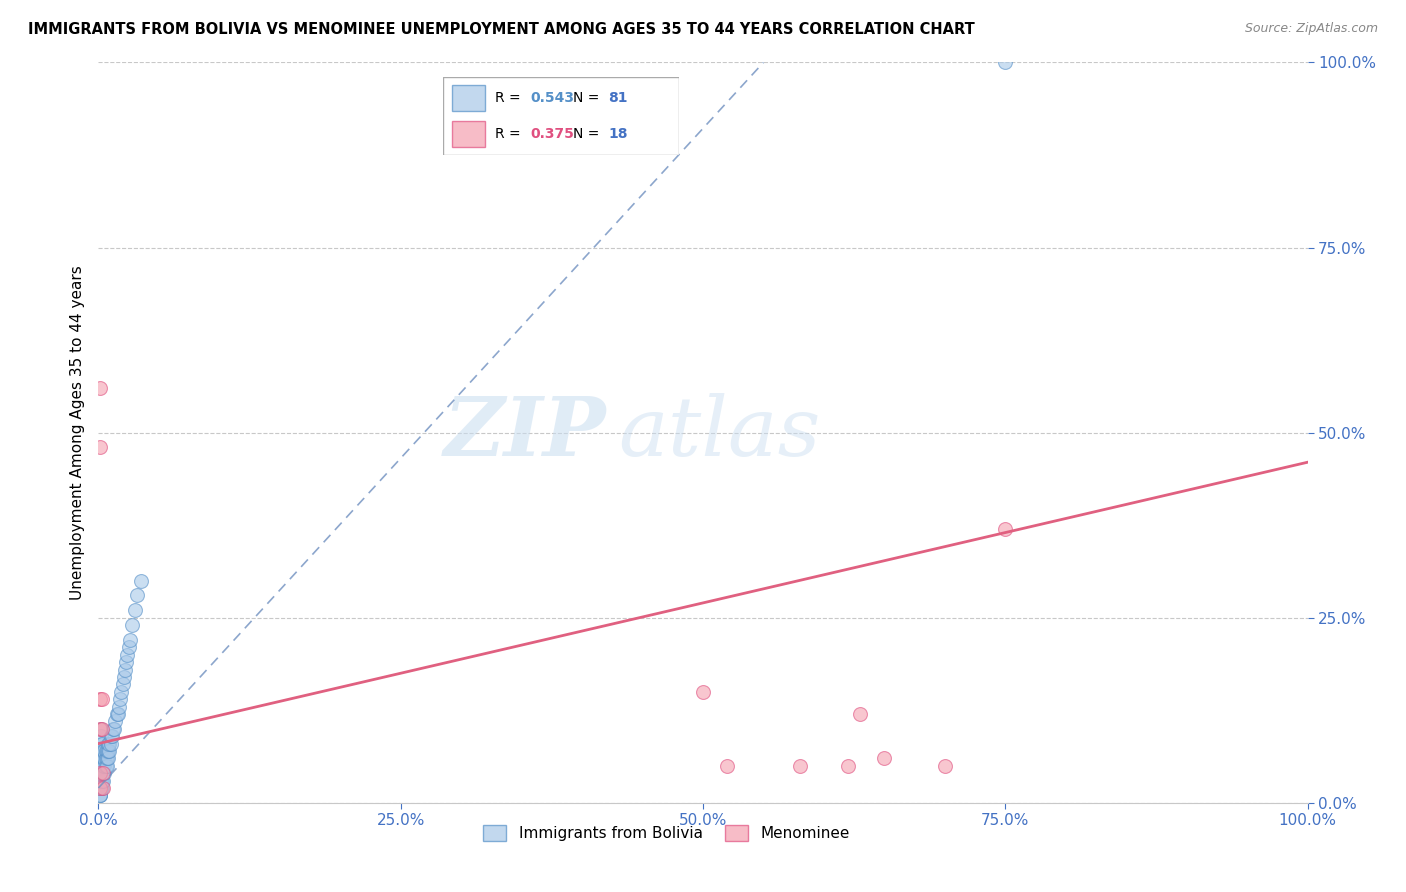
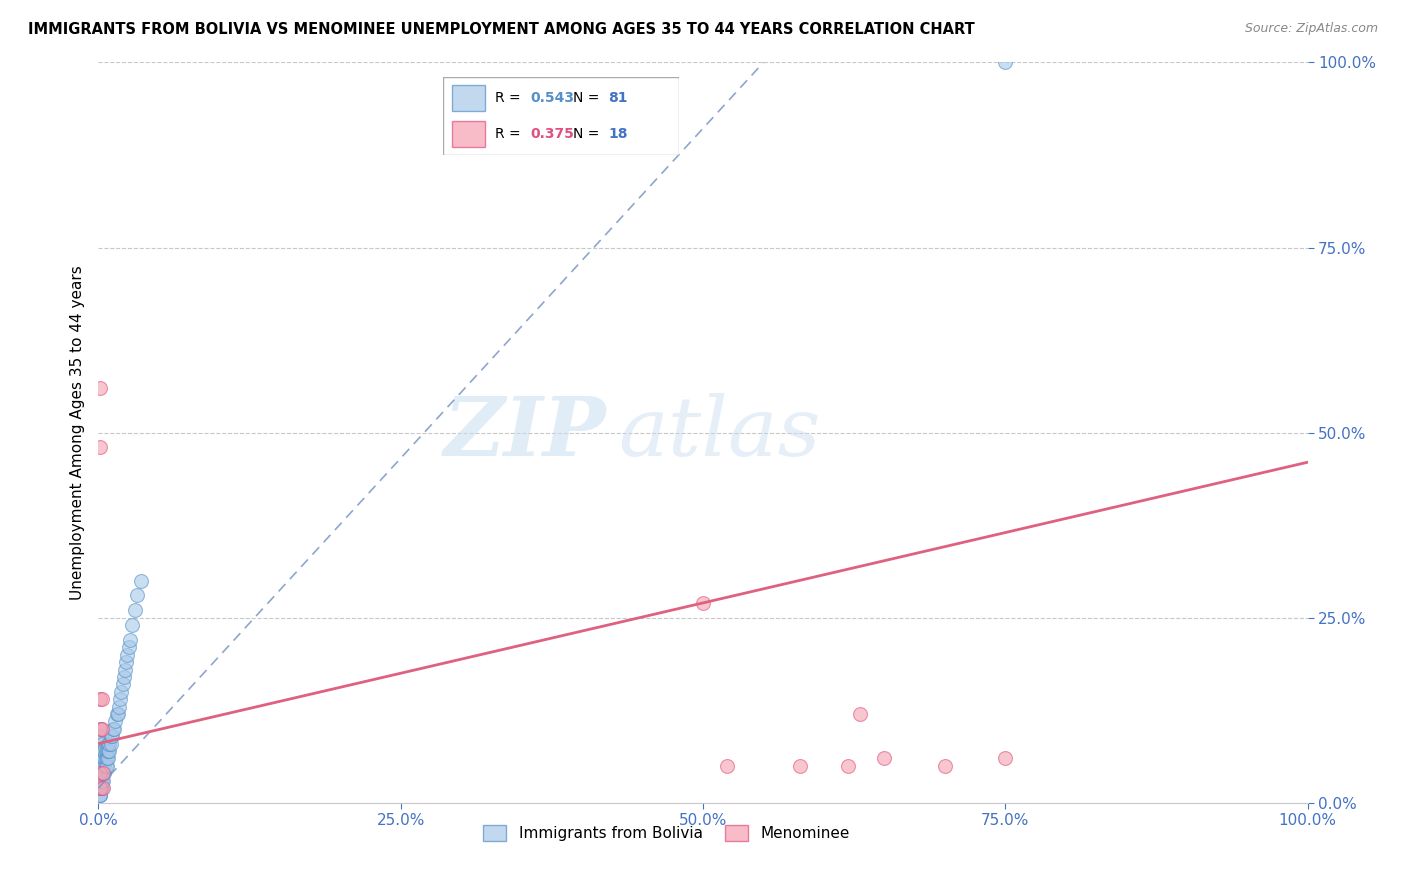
Menominee/50.0%: 15% -> 27%
Menominee/75.0%: 37% -> 6%
